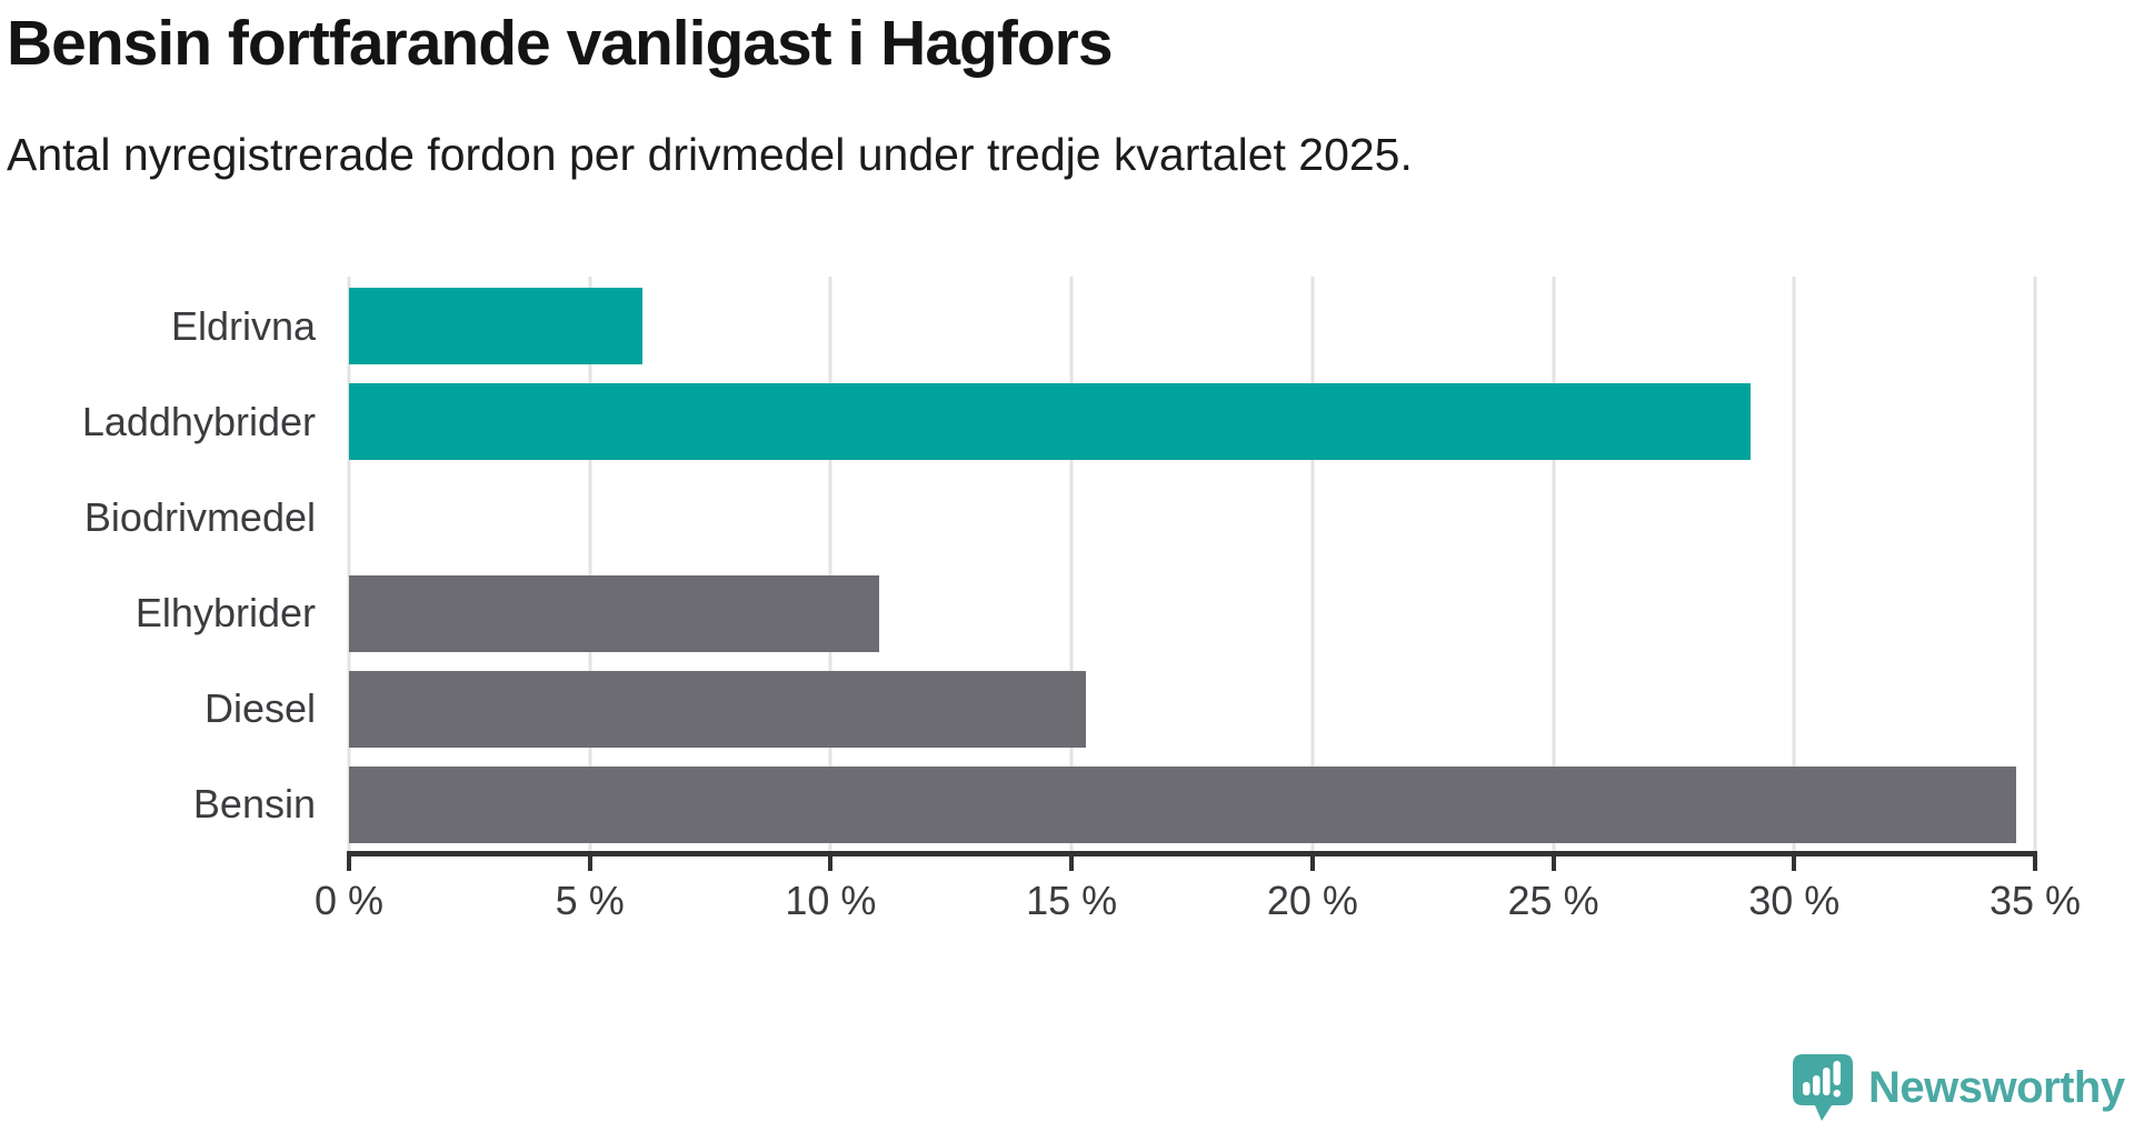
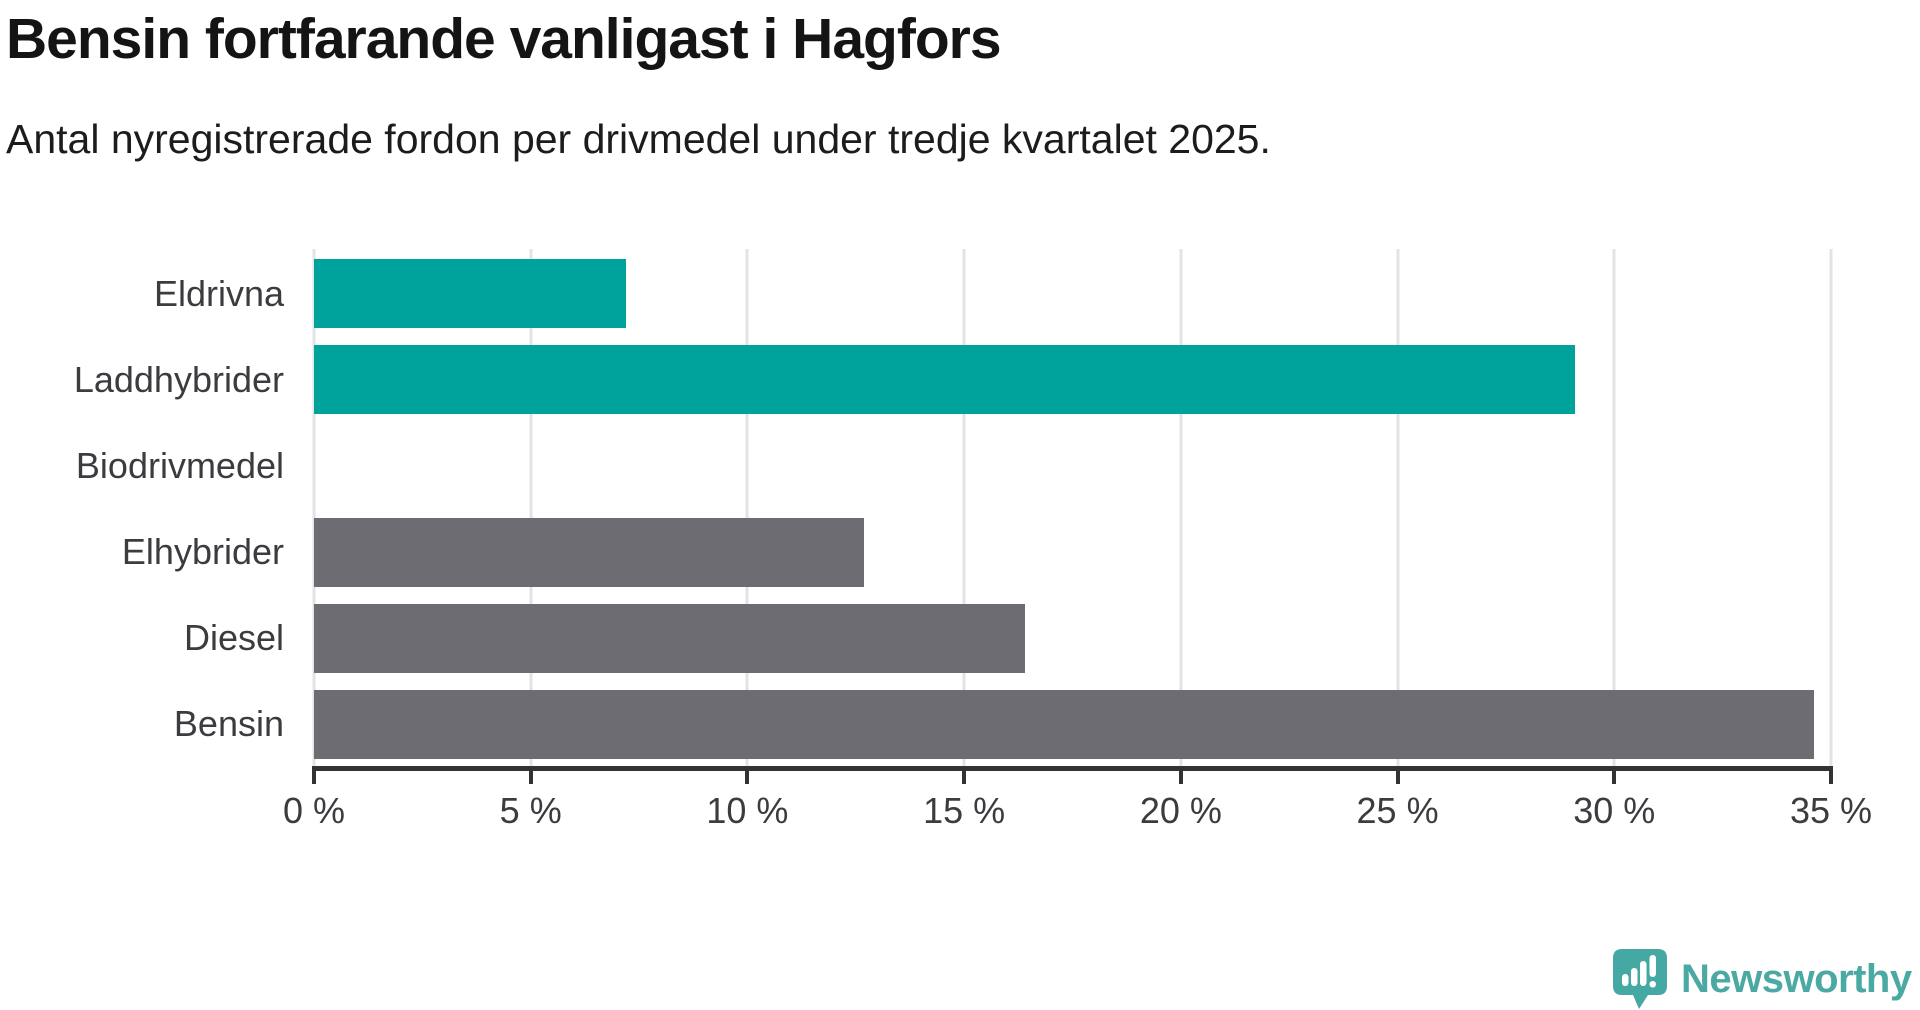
Eldrivna: 6.1% -> 7.2%
Elhybrider: 11.0% -> 12.7%
Diesel: 15.3% -> 16.4%
